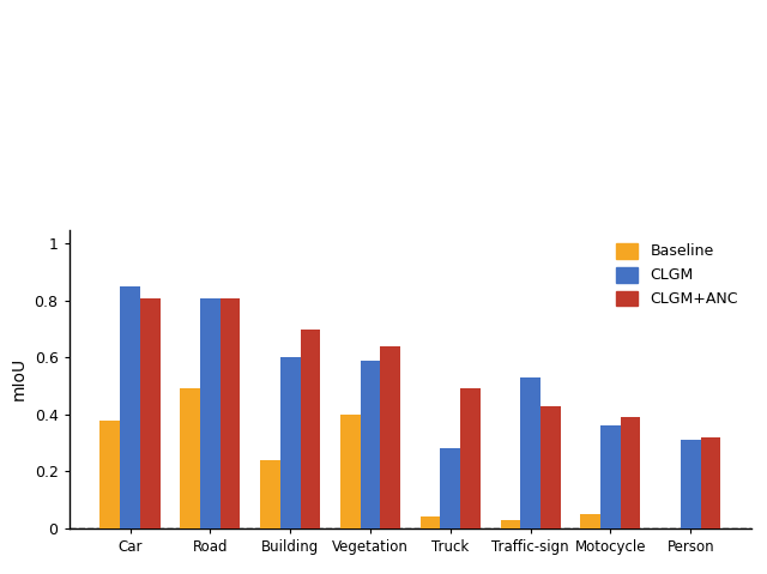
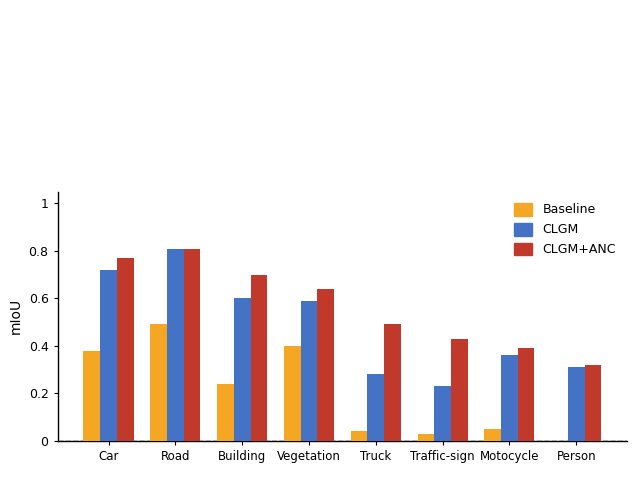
CLGM/Car: 0.85 -> 0.72
CLGM+ANC/Car: 0.81 -> 0.77
CLGM/Traffic-sign: 0.53 -> 0.23
